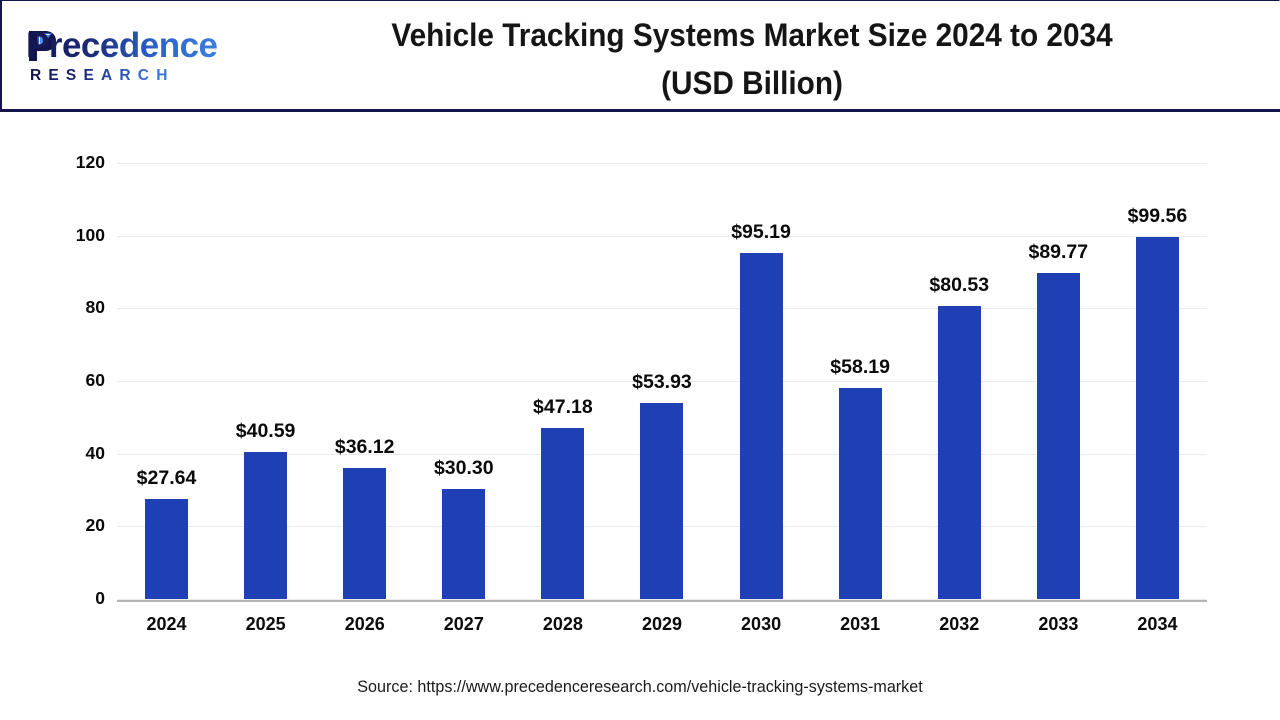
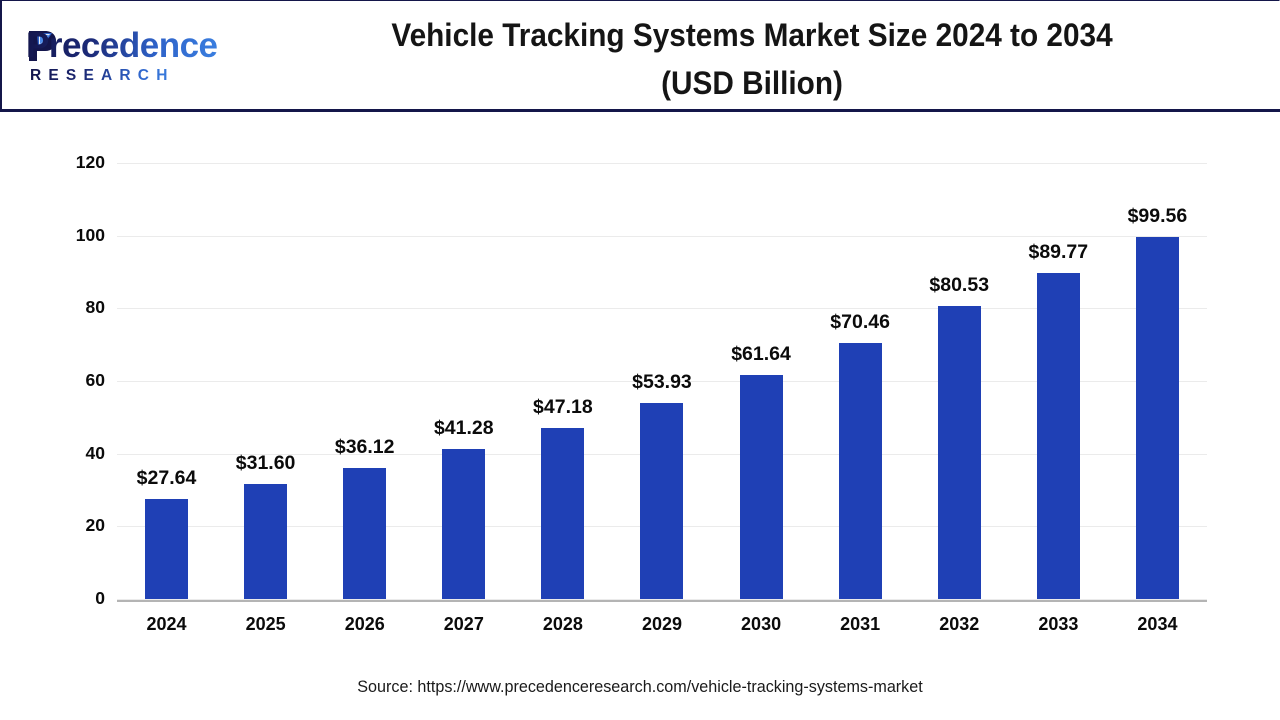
2025: $40.59 -> $31.60
2027: $30.30 -> $41.28
2030: $95.19 -> $61.64
2031: $58.19 -> $70.46
